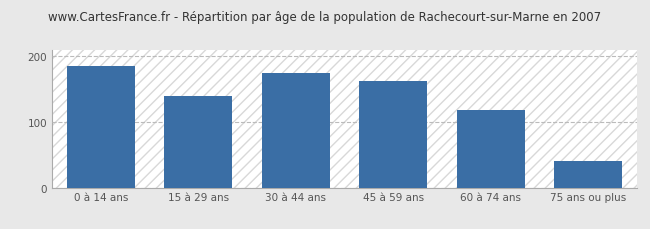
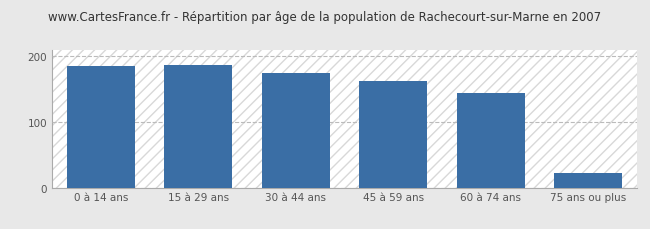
15 à 29 ans: 140 -> 186
60 à 74 ans: 118 -> 144
75 ans ou plus: 40 -> 22
